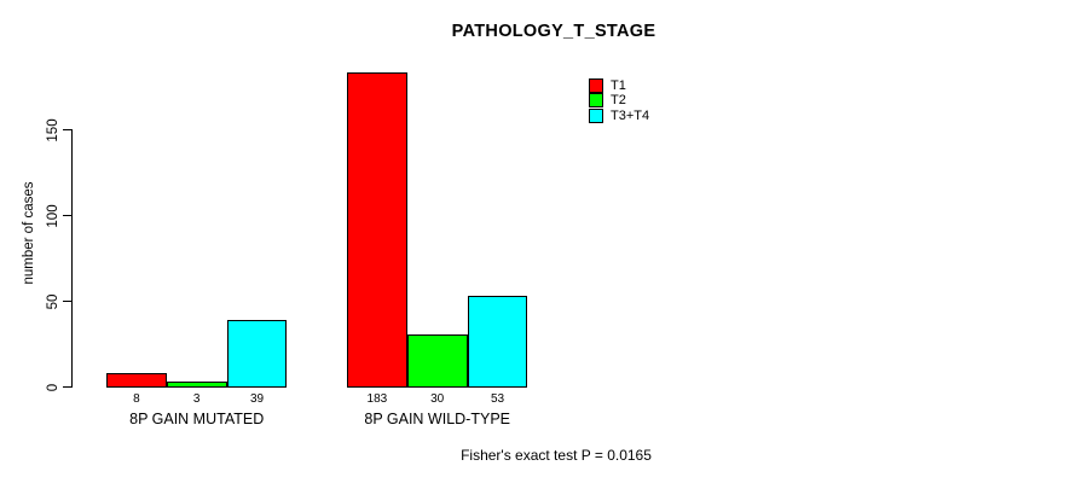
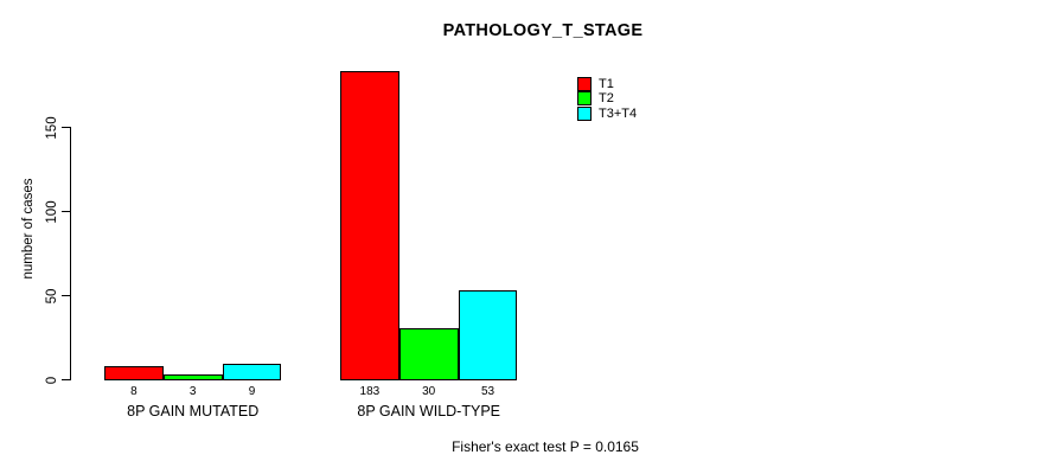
T3+T4/8P GAIN MUTATED: 39 -> 9
